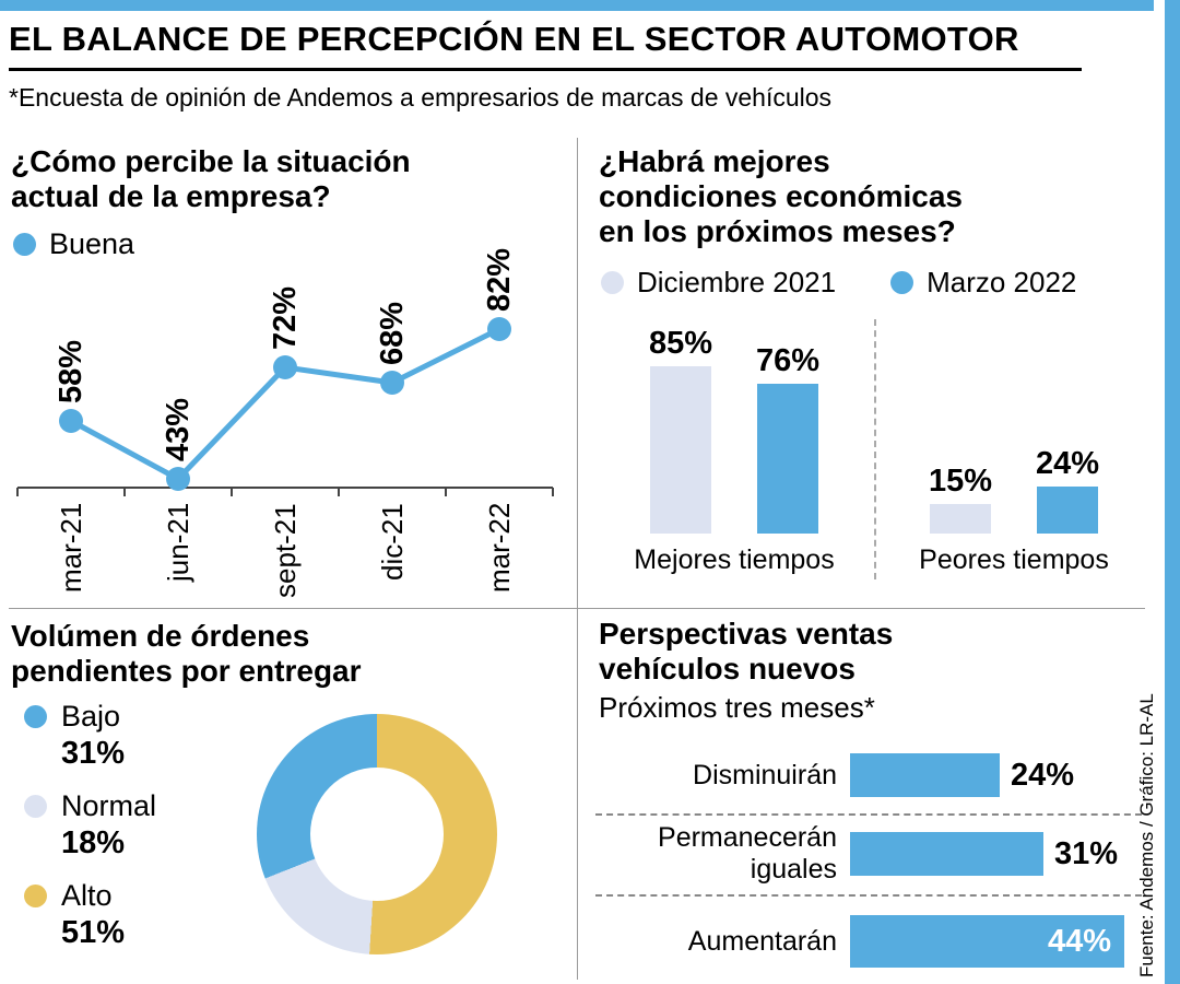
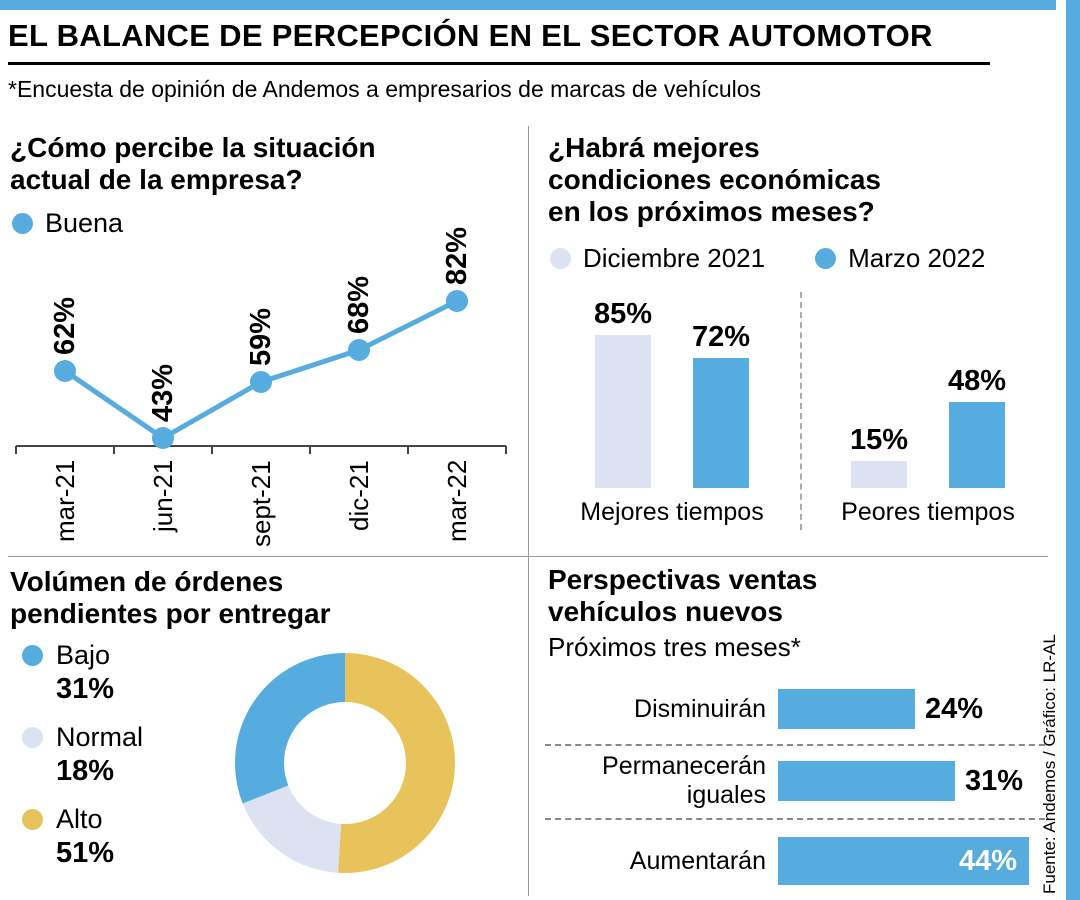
¿Cómo percibe la situación actual de la empresa?/mar-21: 58% -> 62%
¿Cómo percibe la situación actual de la empresa?/sept-21: 72% -> 59%
¿Habrá mejores condiciones económicas en los próximos meses?/Marzo 2022/Mejores tiempos: 76% -> 72%
¿Habrá mejores condiciones económicas en los próximos meses?/Marzo 2022/Peores tiempos: 24% -> 48%
